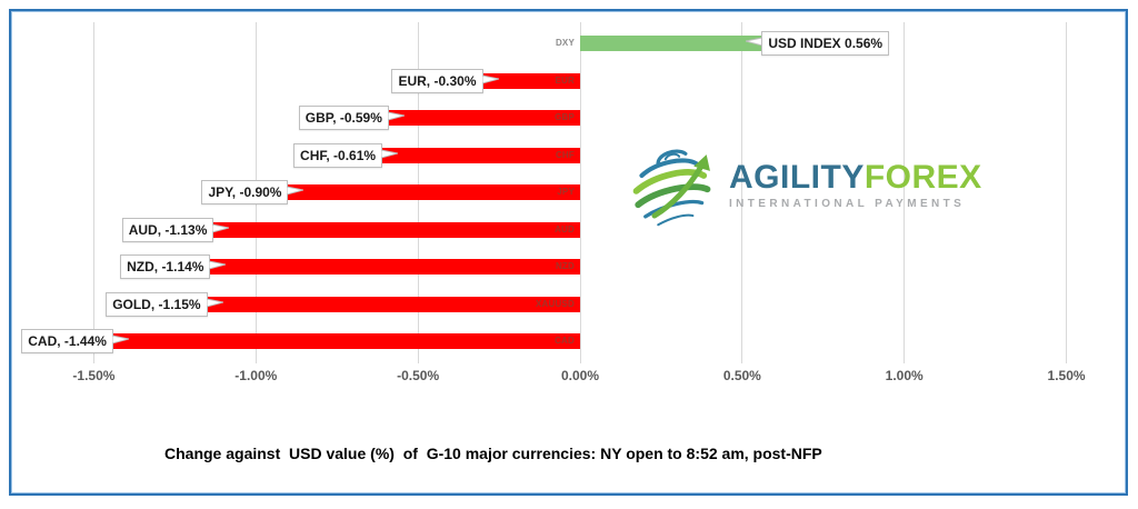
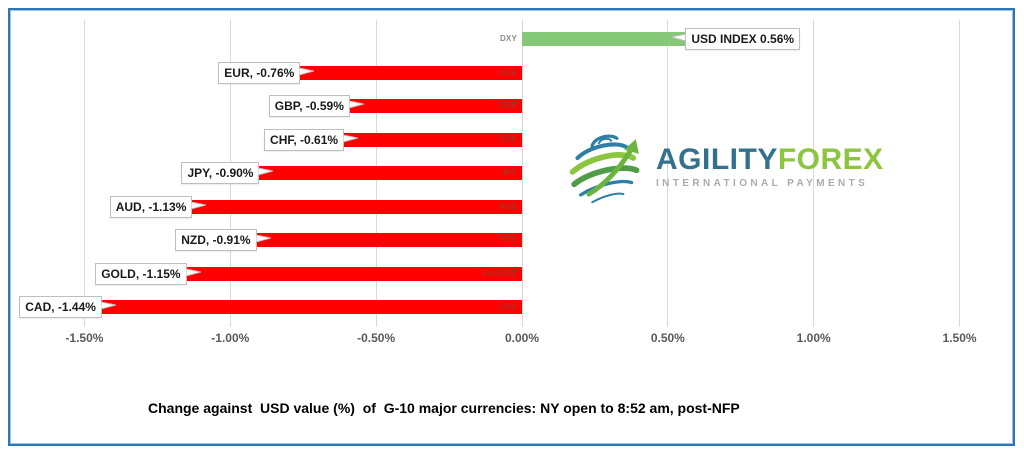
EUR: -0.30% -> -0.76%
NZD: -1.14% -> -0.91%
